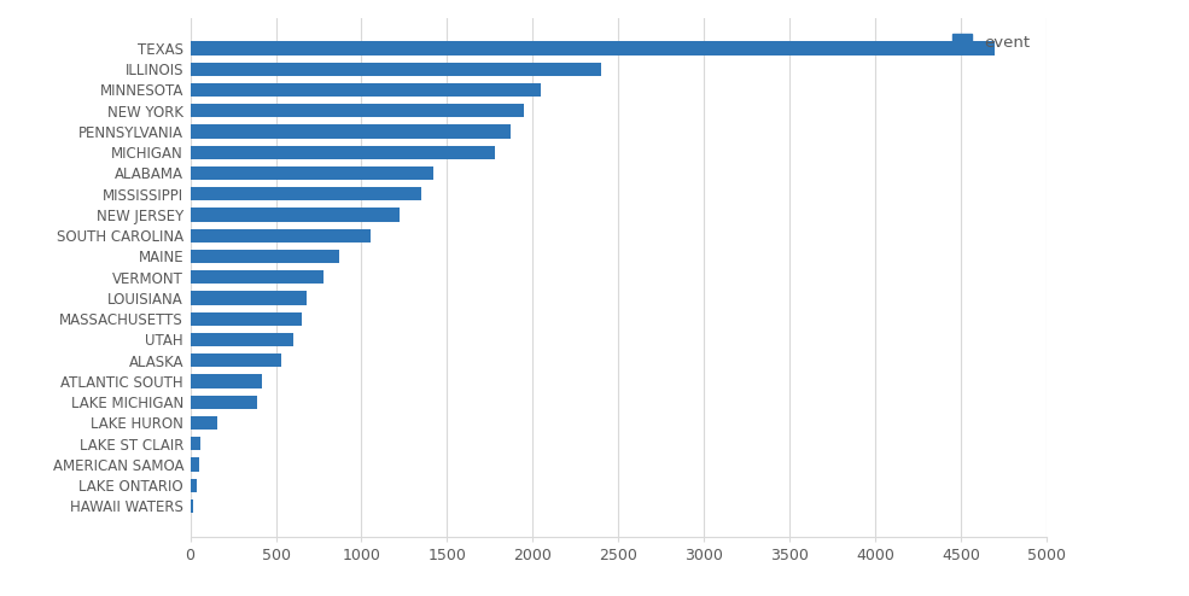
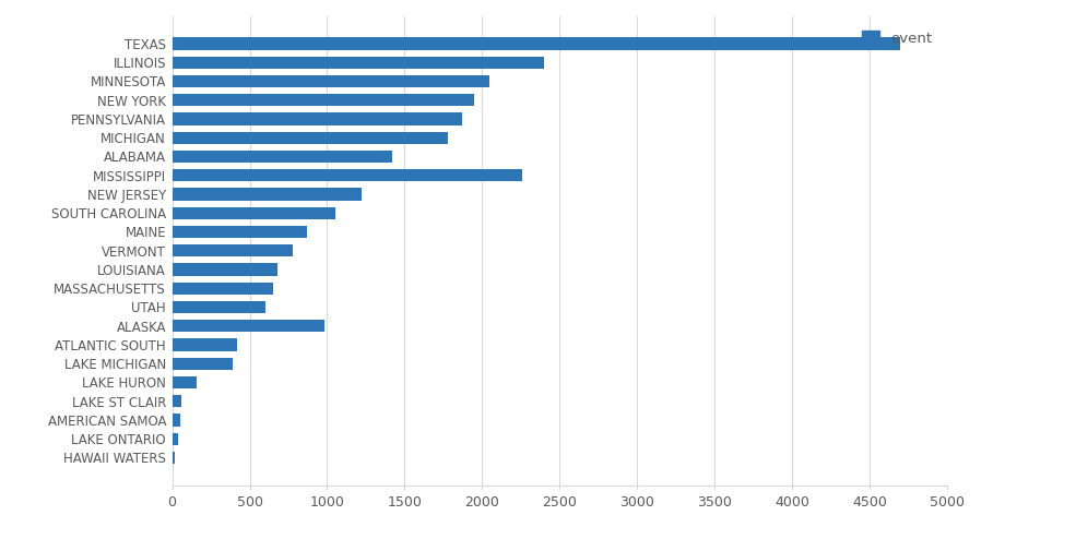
MISSISSIPPI: 1350 -> 2260
ALASKA: 530 -> 980
